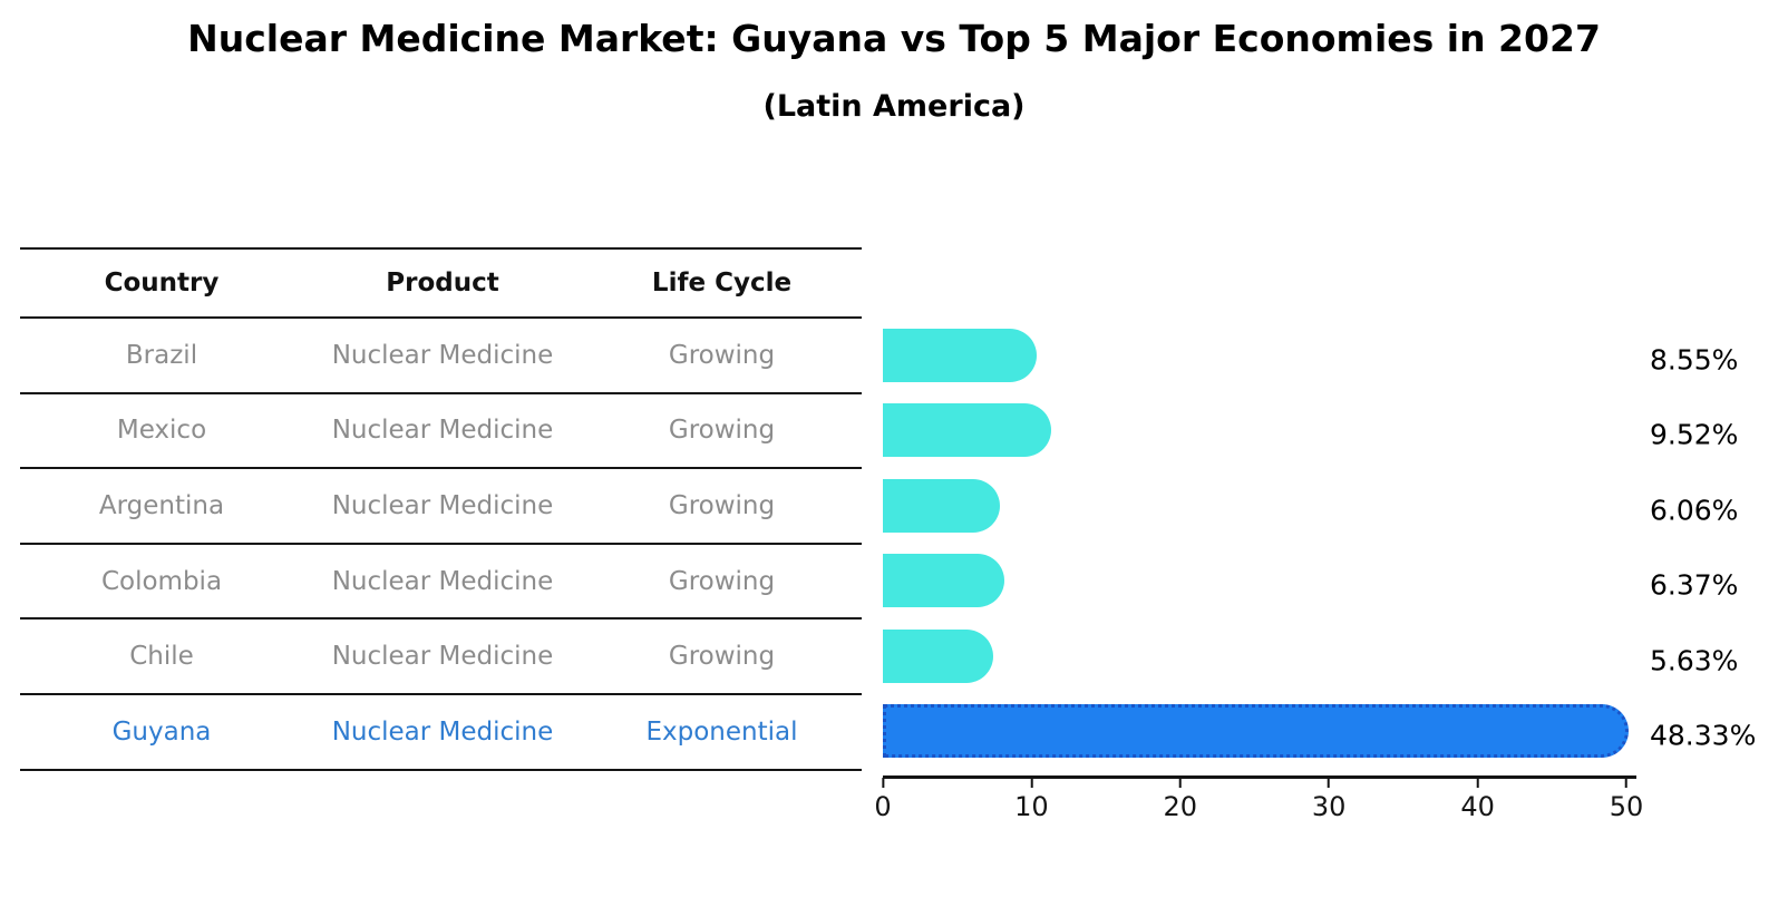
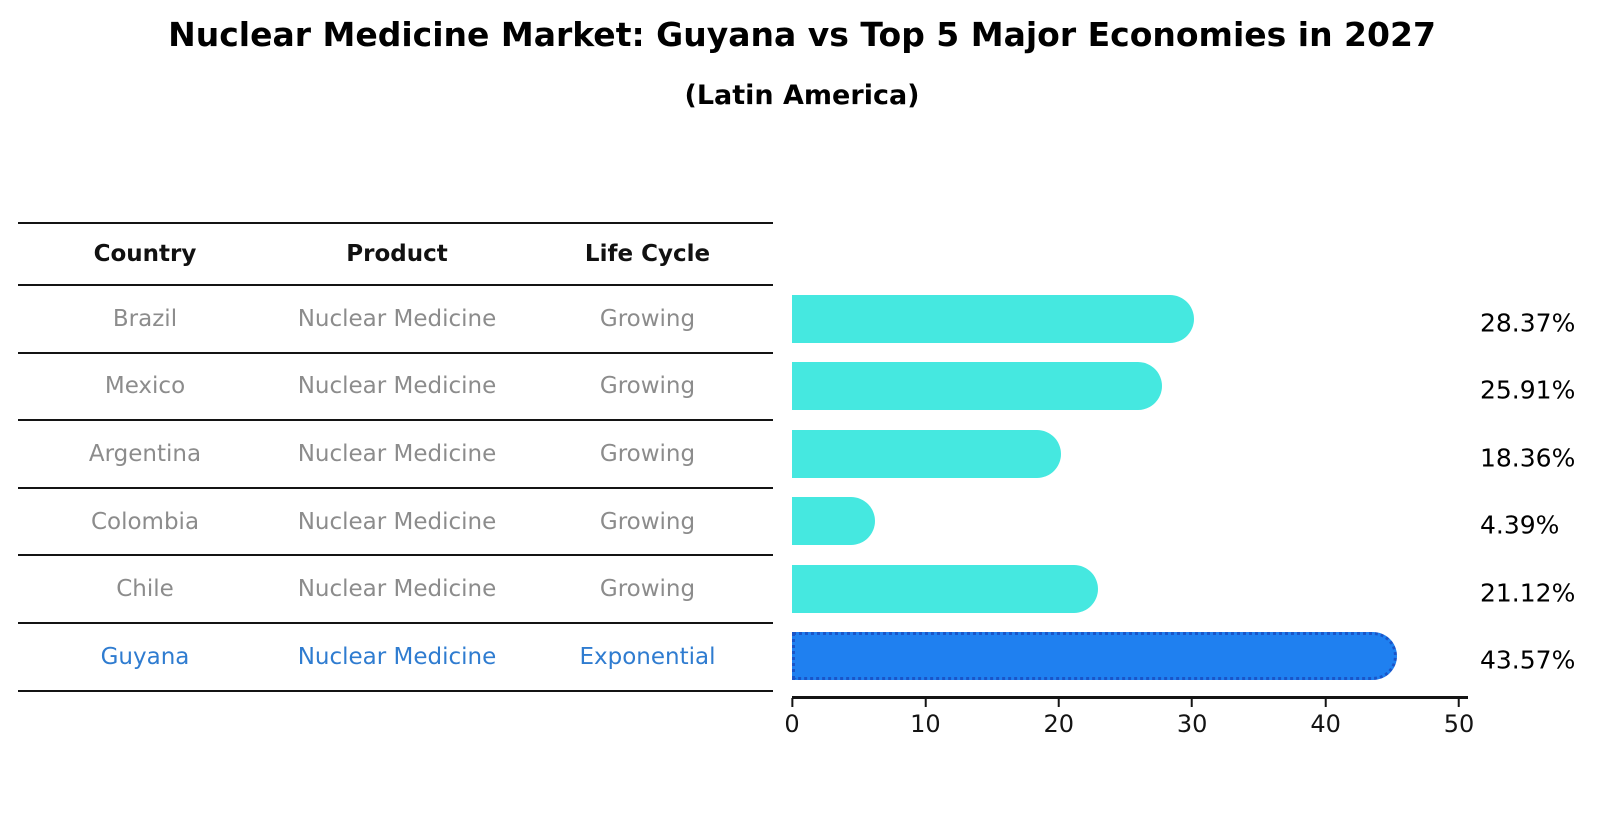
Brazil: 8.55% -> 28.37%
Mexico: 9.52% -> 25.91%
Argentina: 6.06% -> 18.36%
Colombia: 6.37% -> 4.39%
Chile: 5.63% -> 21.12%
Guyana: 48.33% -> 43.57%
